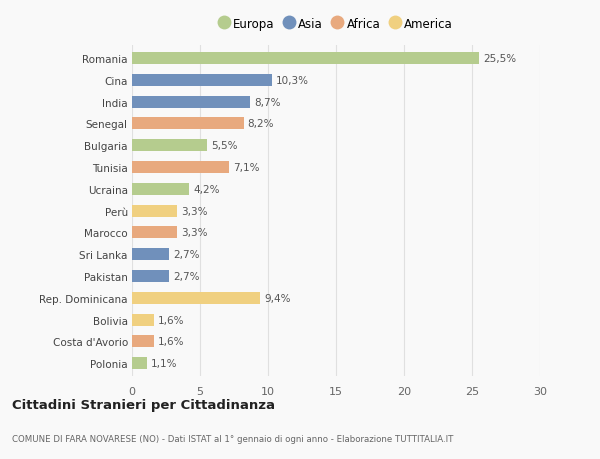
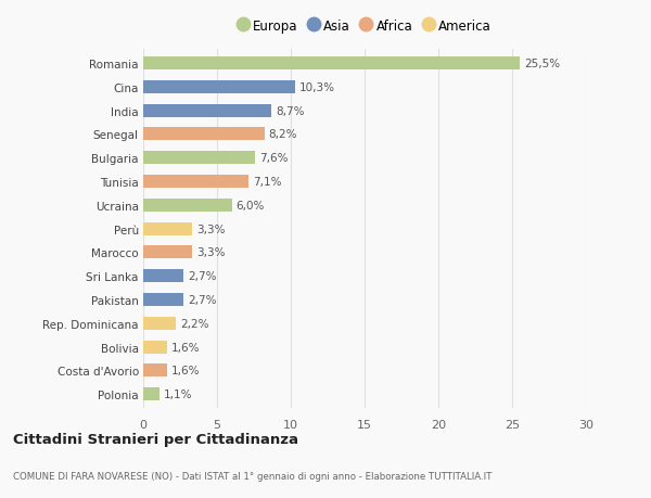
Bulgaria: 5,5% -> 7,6%
Ucraina: 4,2% -> 6,0%
Rep. Dominicana: 9,4% -> 2,2%
